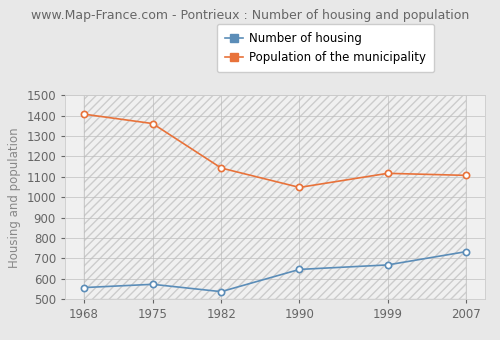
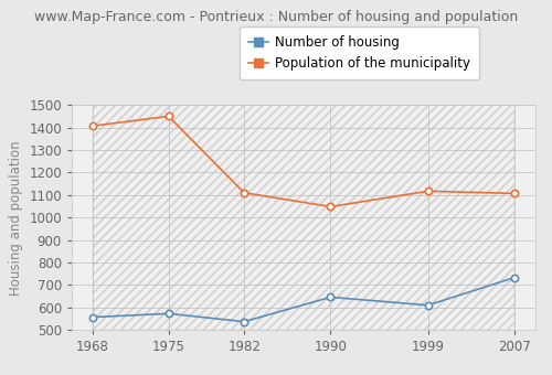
Population of the municipality/1975: 1361 -> 1450
Population of the municipality/1982: 1143 -> 1110
Number of housing/1999: 668 -> 610
